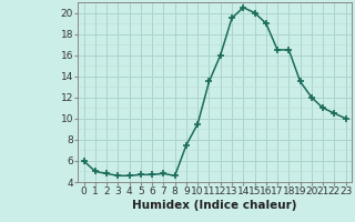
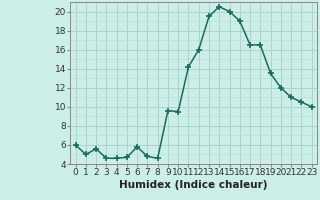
2: 4.8 -> 5.6
6: 4.7 -> 5.8
9: 7.5 -> 9.6
11: 13.5 -> 14.2
